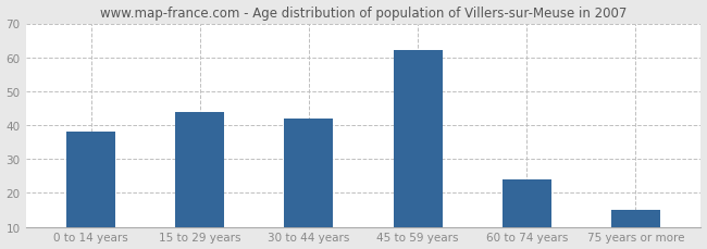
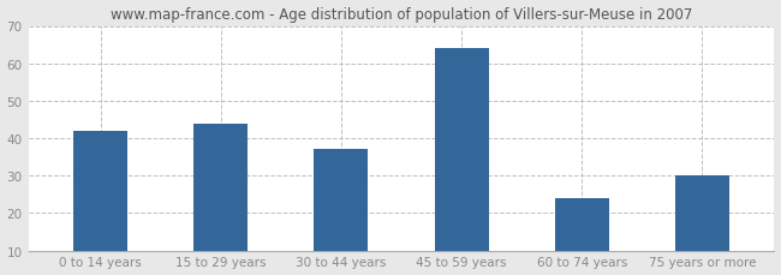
0 to 14 years: 38 -> 42
30 to 44 years: 42 -> 37
45 to 59 years: 62 -> 64
75 years or more: 15 -> 30
